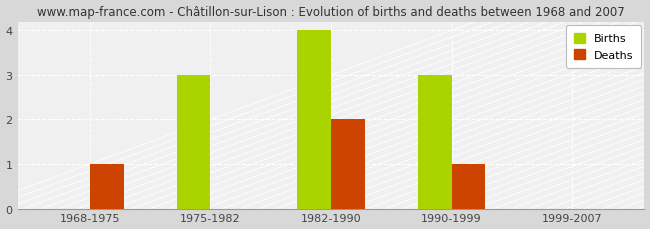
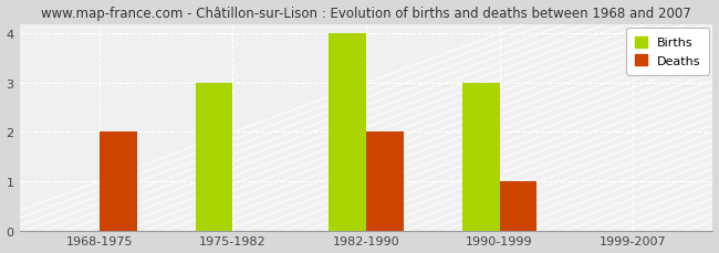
Deaths/1968-1975: 1 -> 2
